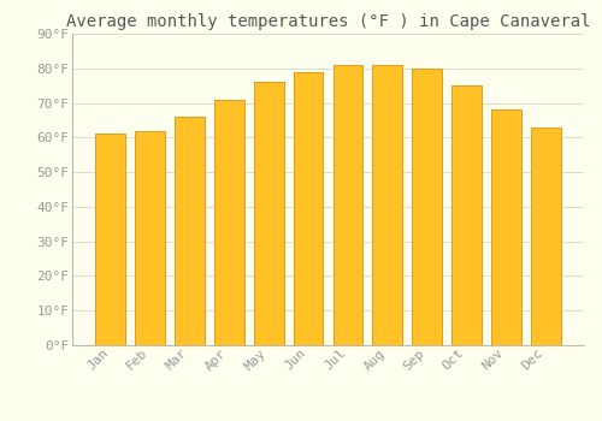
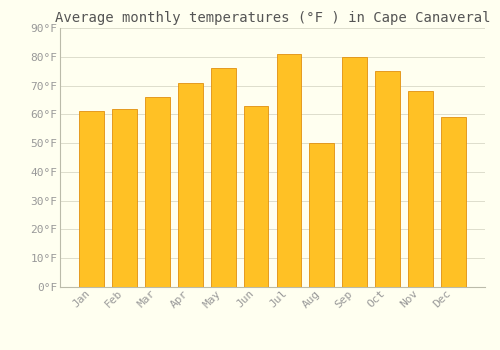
Jun: 79°F -> 63°F
Aug: 81°F -> 50°F
Dec: 63°F -> 59°F
